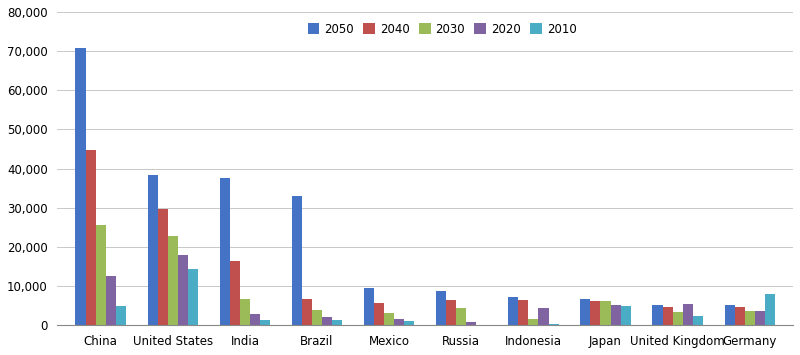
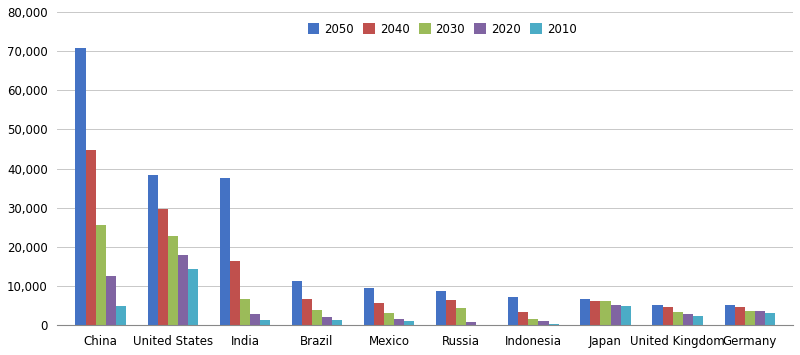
2050/Brazil: 33,000 -> 11,200
2040/Indonesia: 6,500 -> 3,300
2020/Indonesia: 4,500 -> 1,100
2020/United Kingdom: 5,500 -> 2,900
2010/Germany: 8,000 -> 3,100
